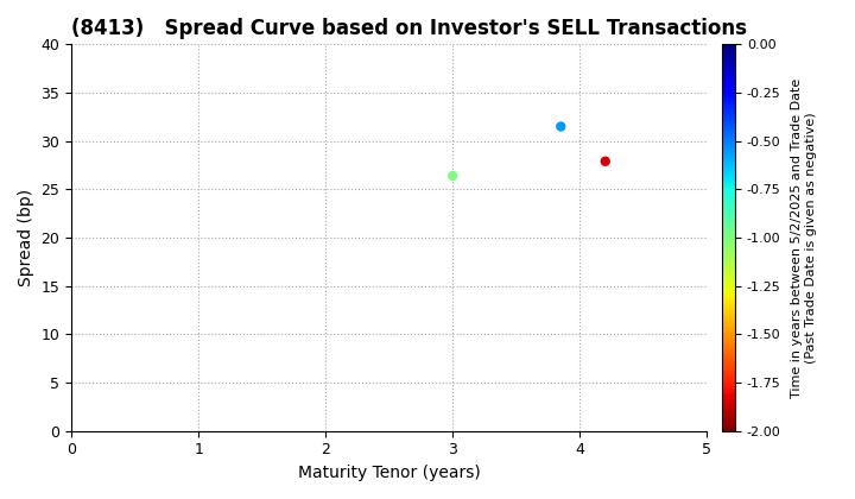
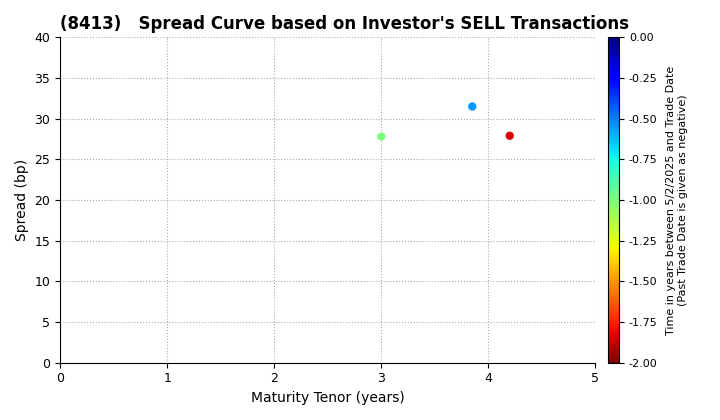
3: 26.4 -> 27.8
